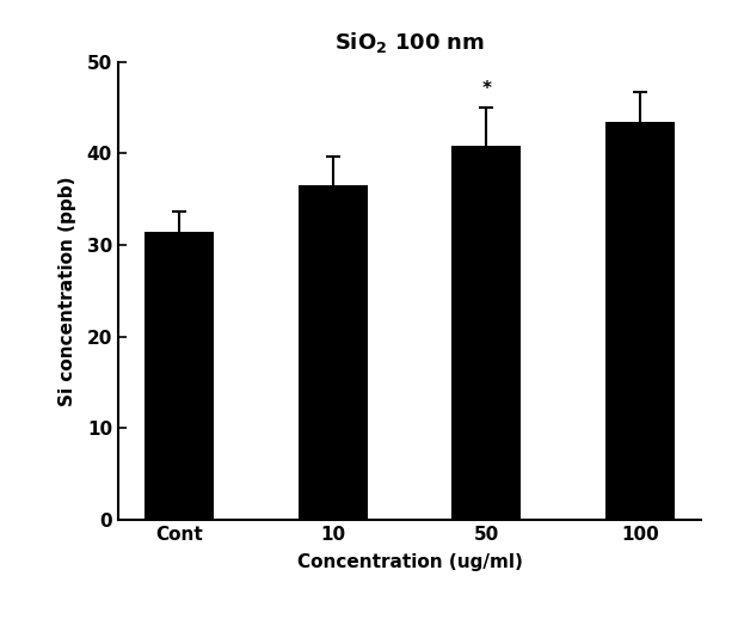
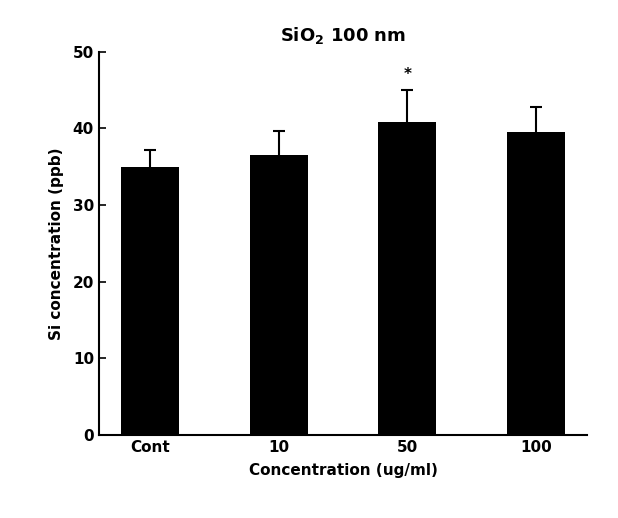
Cont: 31.5 -> 35.0
100: 43.5 -> 39.6
